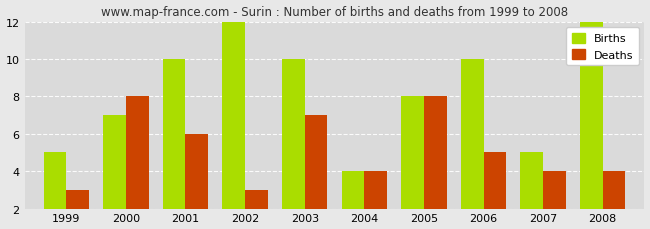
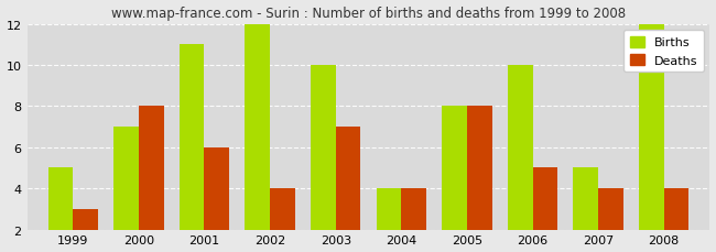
Births/2001: 10 -> 11
Deaths/2002: 3 -> 4
